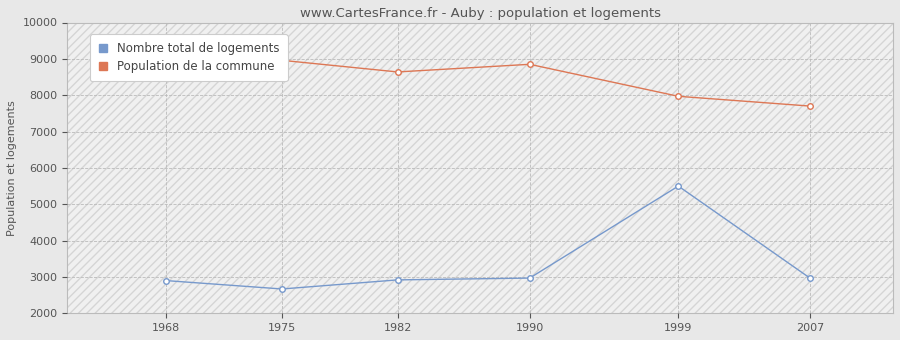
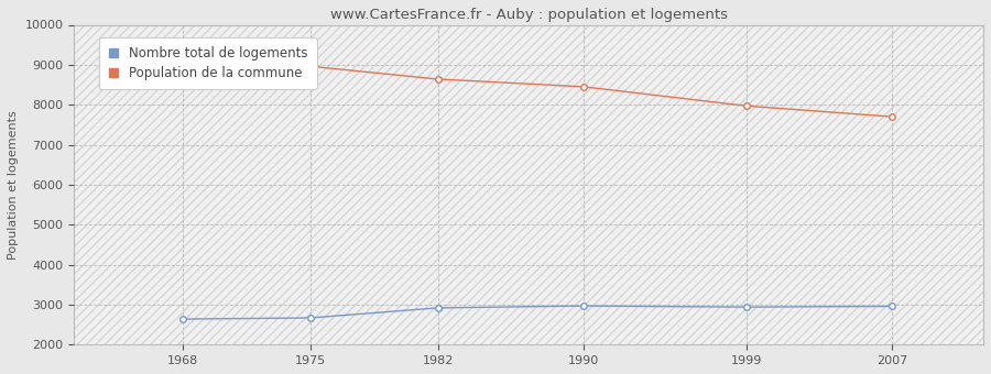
Nombre total de logements/1968: 2900 -> 2640
Population de la commune/1990: 8850 -> 8450
Nombre total de logements/1999: 5500 -> 2940
